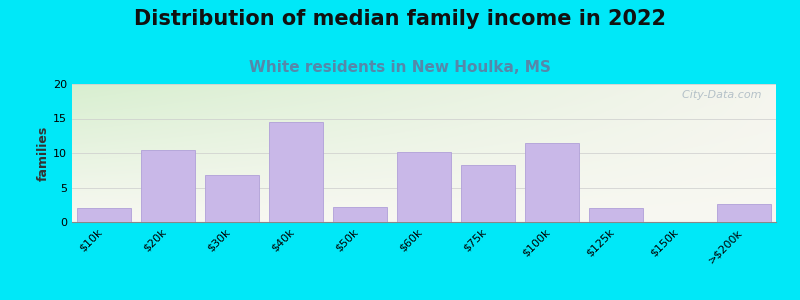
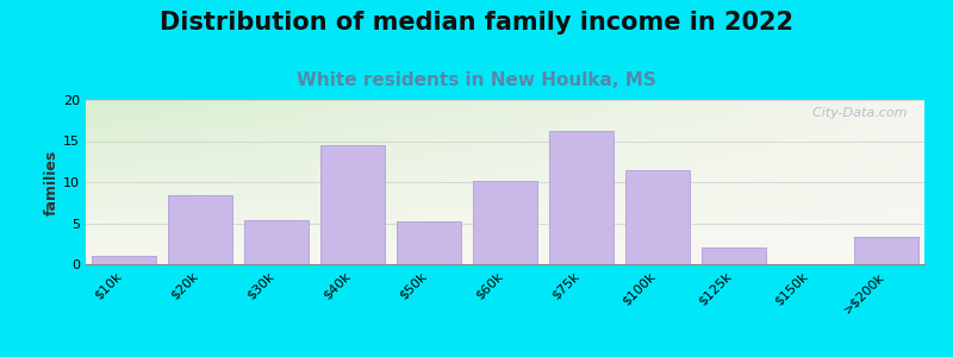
$10k: 2.0 -> 1.0
$20k: 10.5 -> 8.4
$30k: 6.8 -> 5.4
$50k: 2.2 -> 5.2
$75k: 8.2 -> 16.2
>$200k: 2.6 -> 3.4
